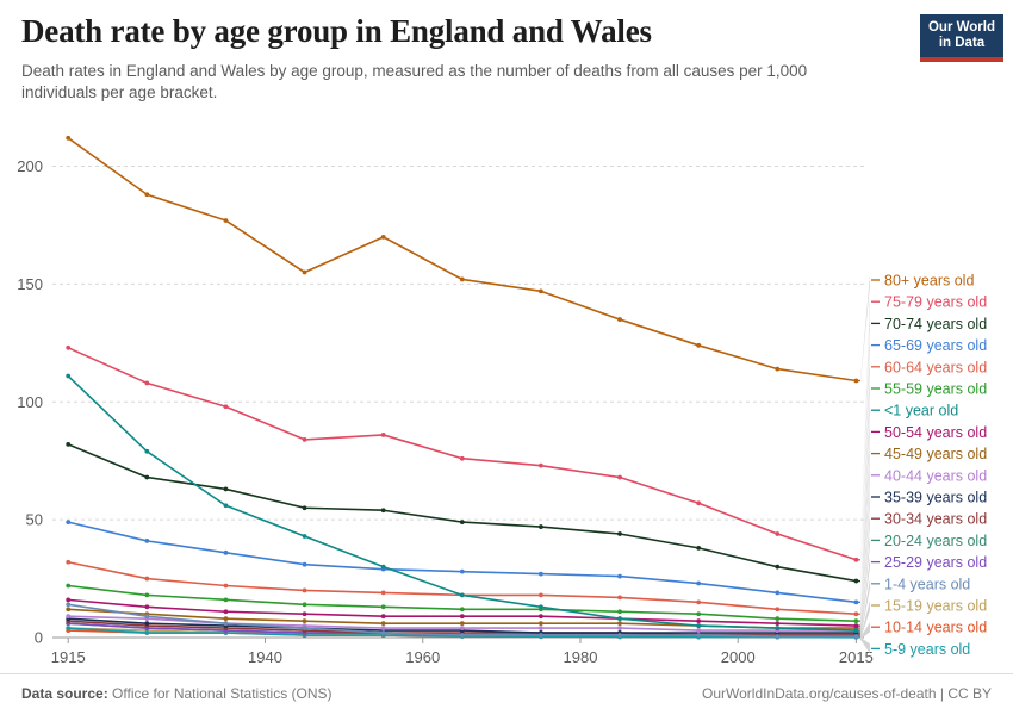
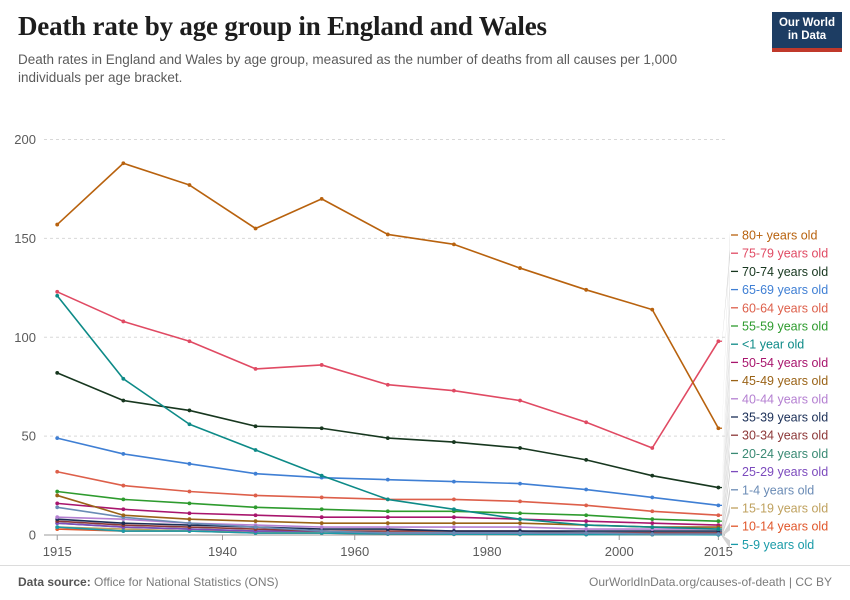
80+ years old/1915: 212 -> 157
<1 year old/1915: 111 -> 121
45-49 years old/1915: 12 -> 20
80+ years old/2015: 109 -> 54
75-79 years old/2015: 33 -> 98
